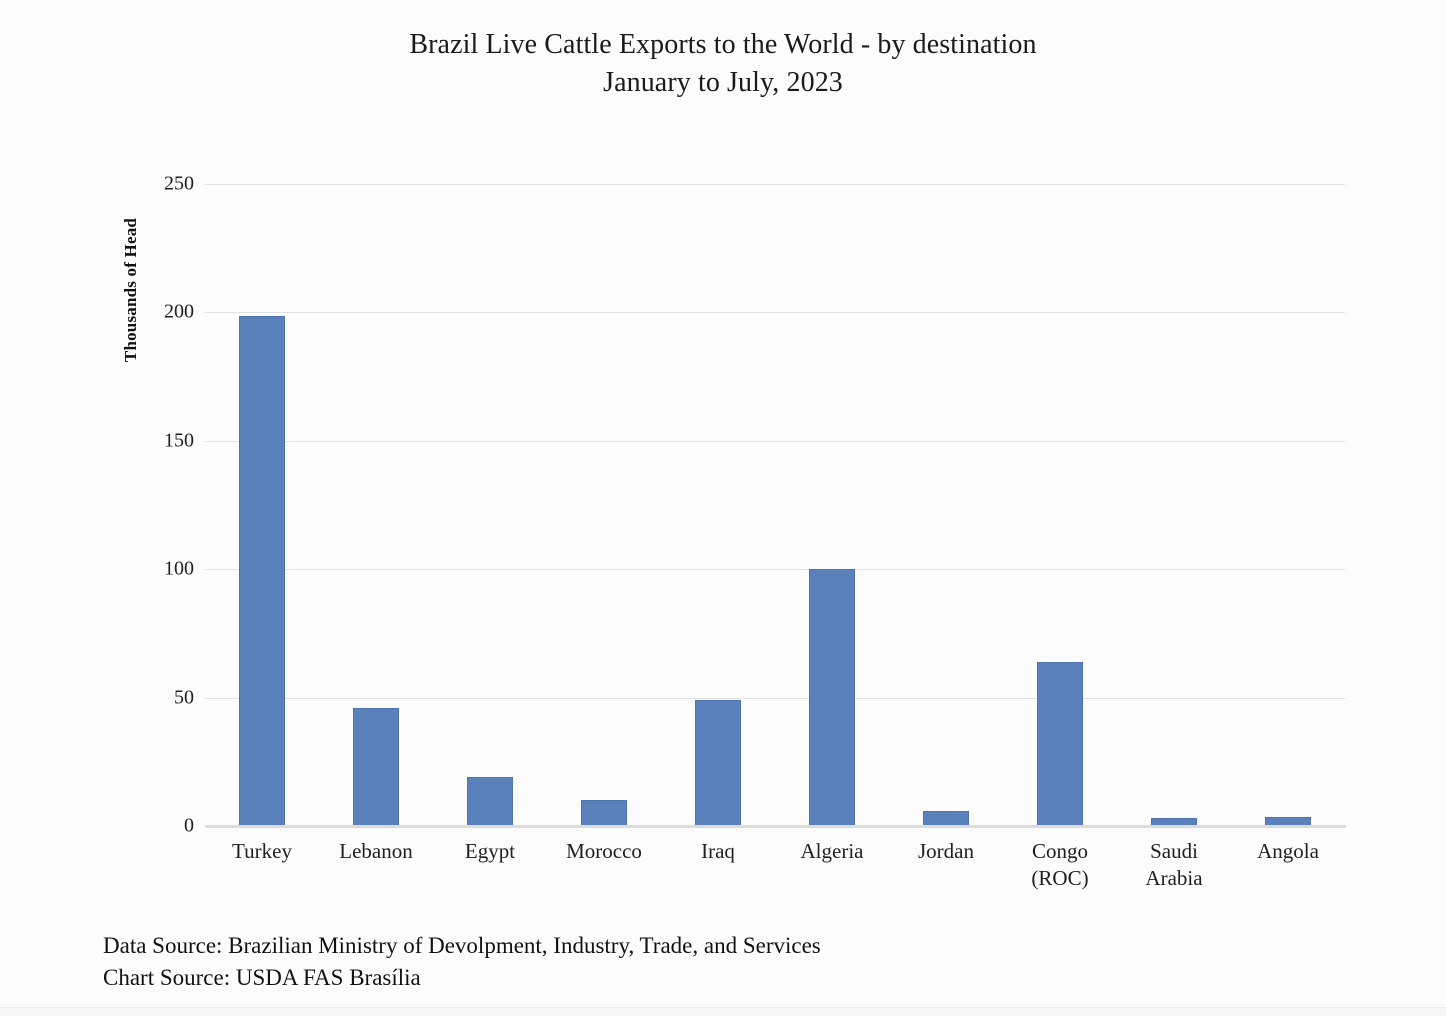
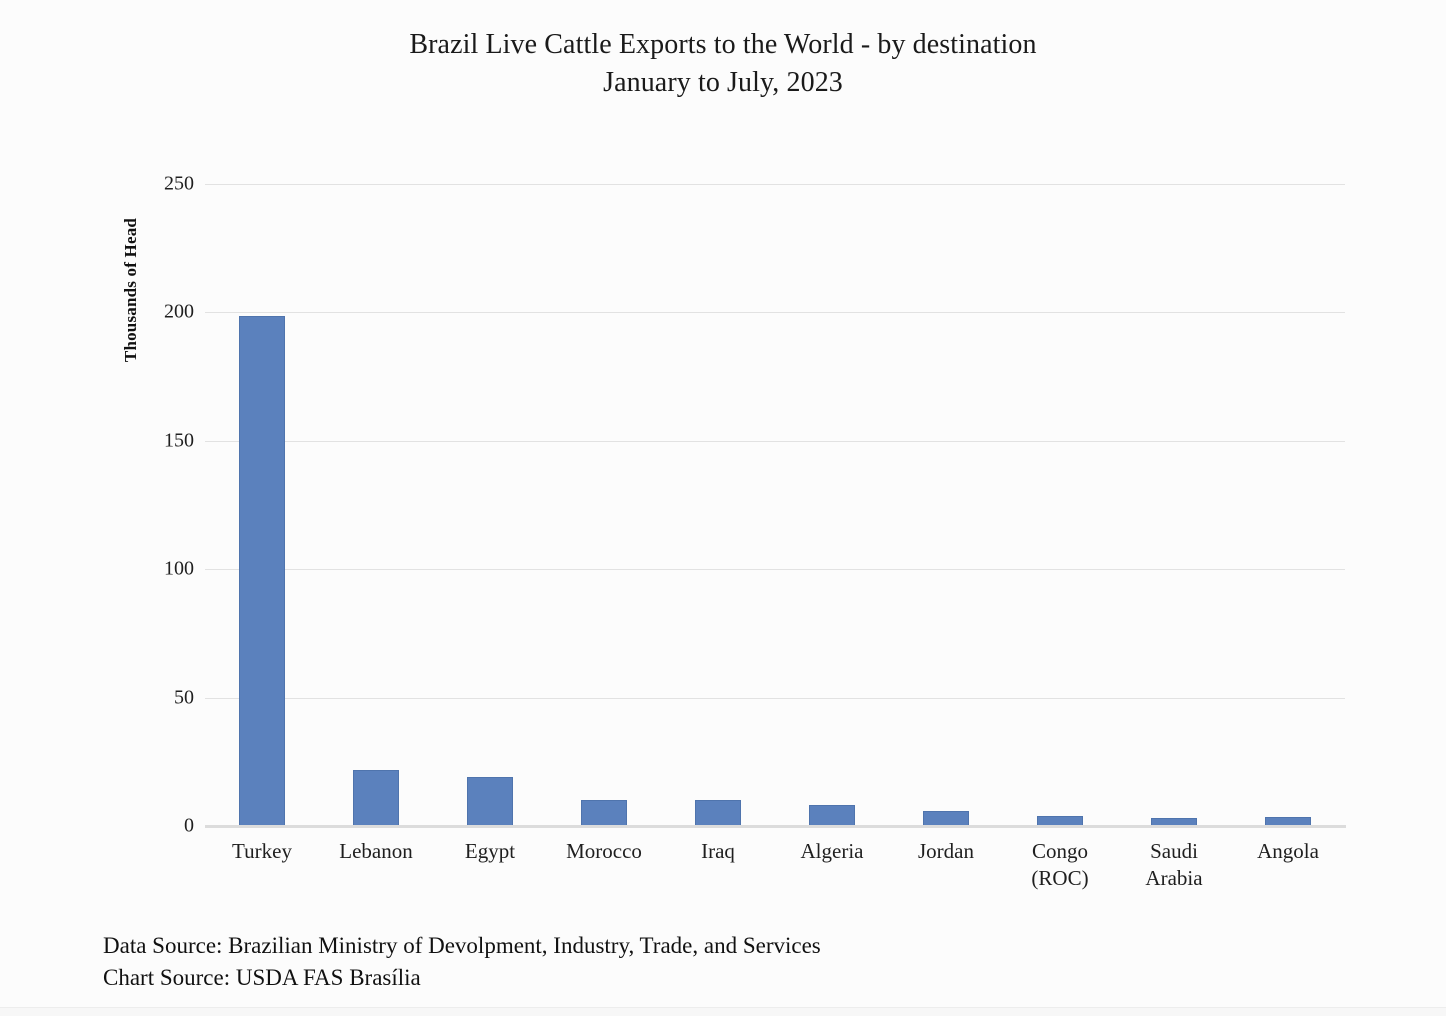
Lebanon: 46 -> 22
Iraq: 49 -> 10
Algeria: 100 -> 8
Congo (ROC): 64 -> 4
